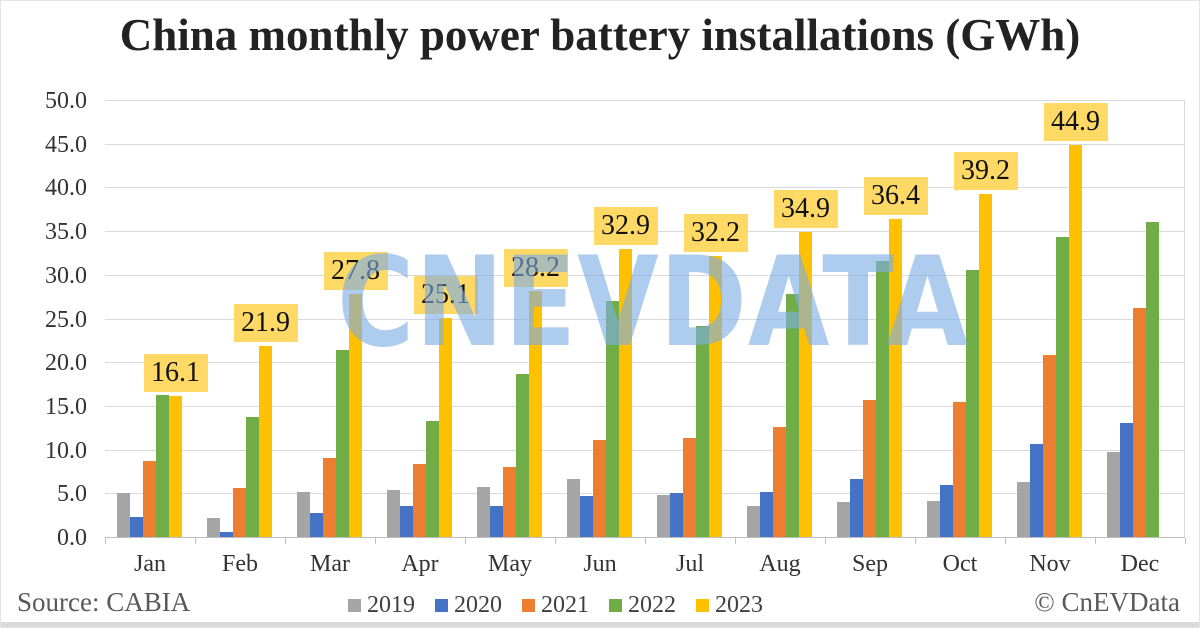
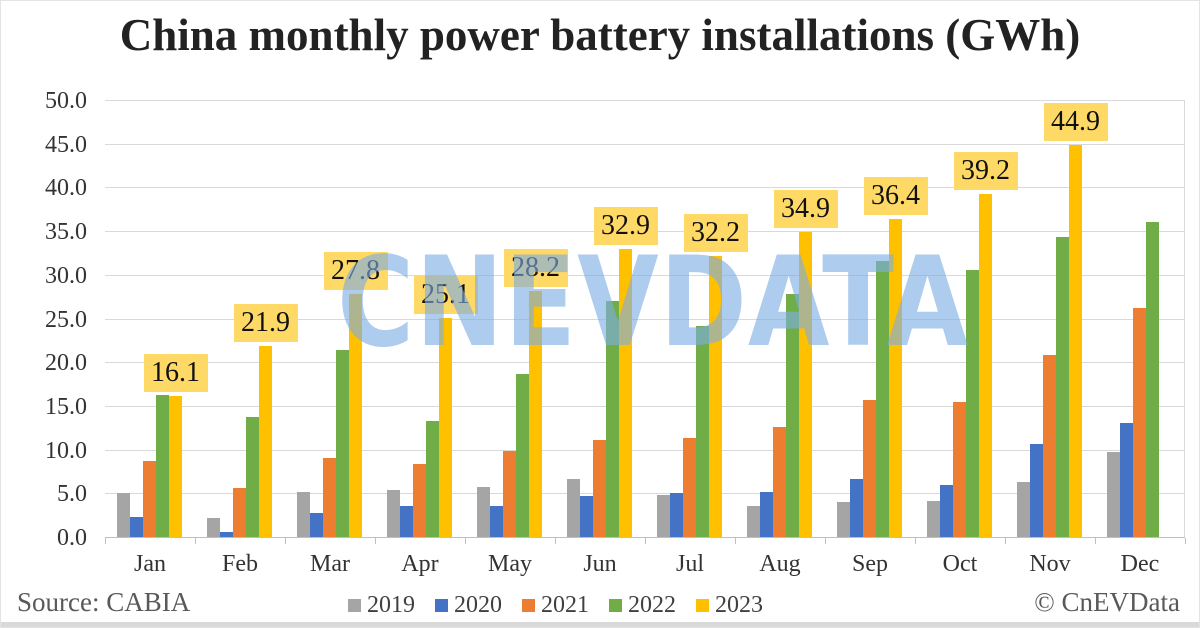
2021/May: 8 -> 10
